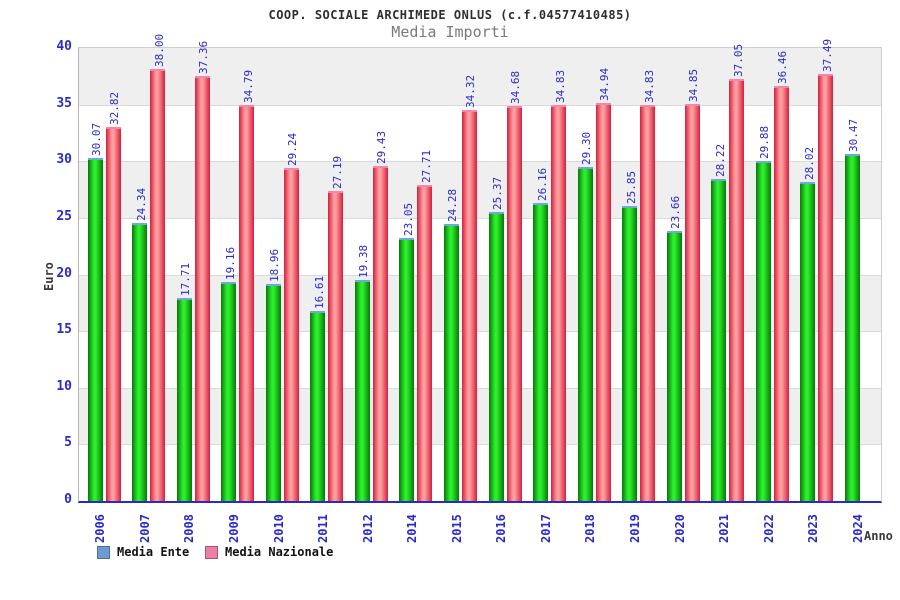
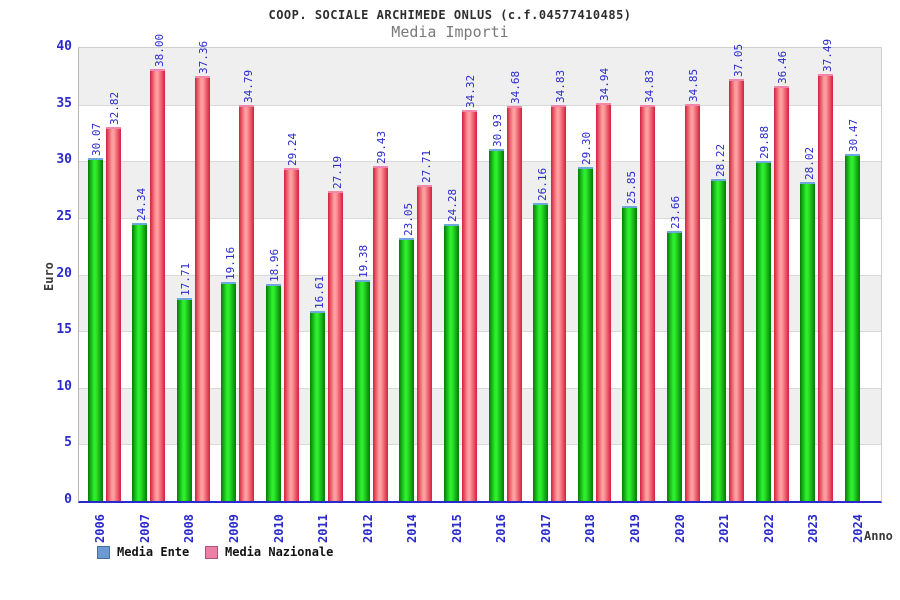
Media Ente/2016: 25.37 -> 30.93
